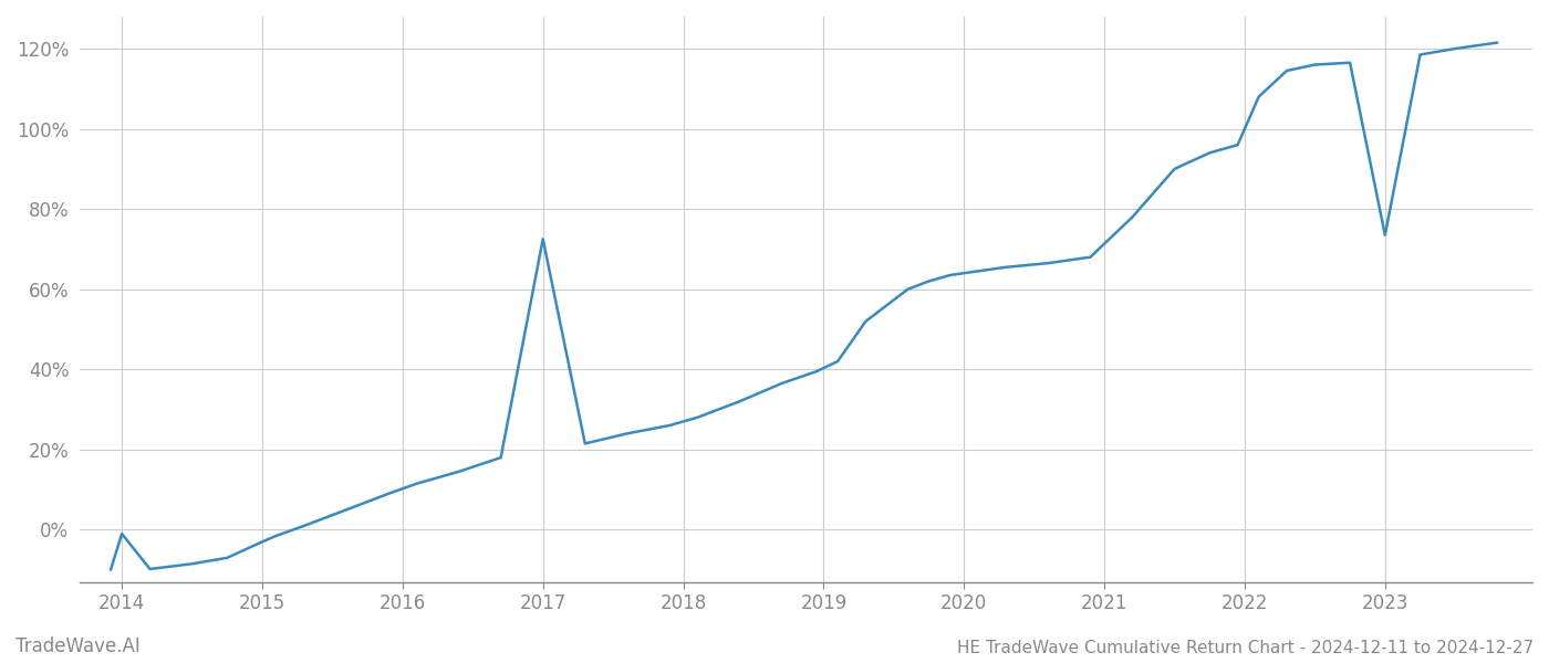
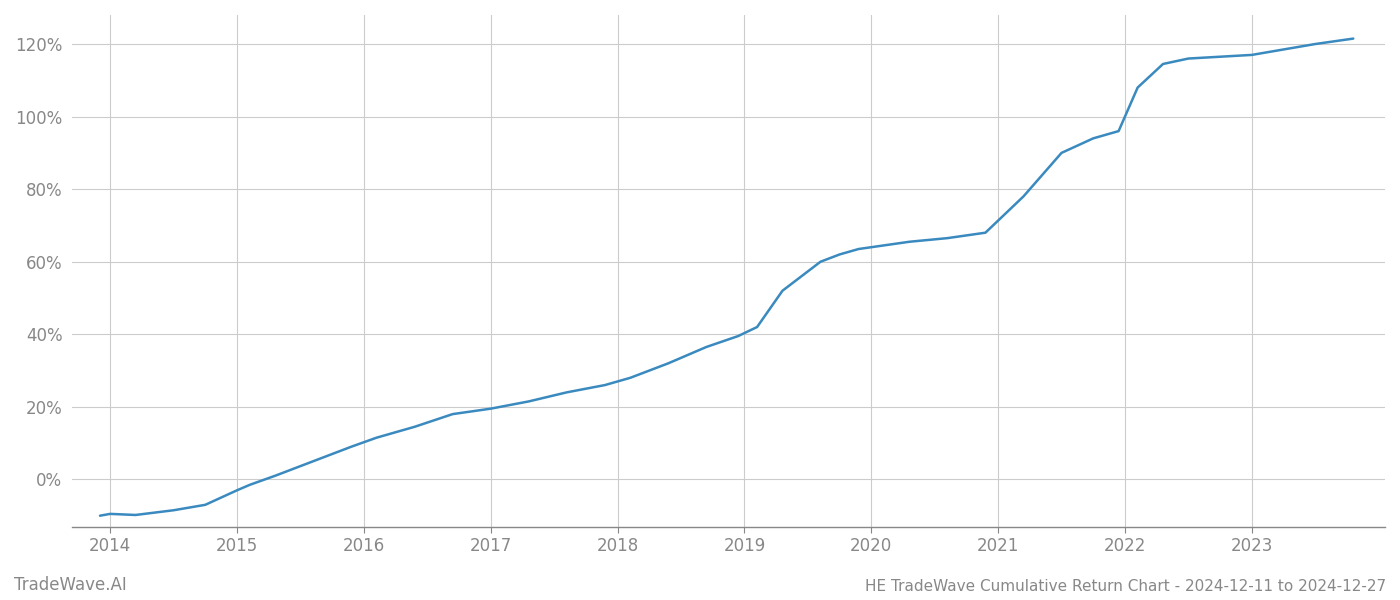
2014: -1.0% -> -9.5%
2017: 72.5% -> 19.5%
2023: 73.5% -> 117.0%
